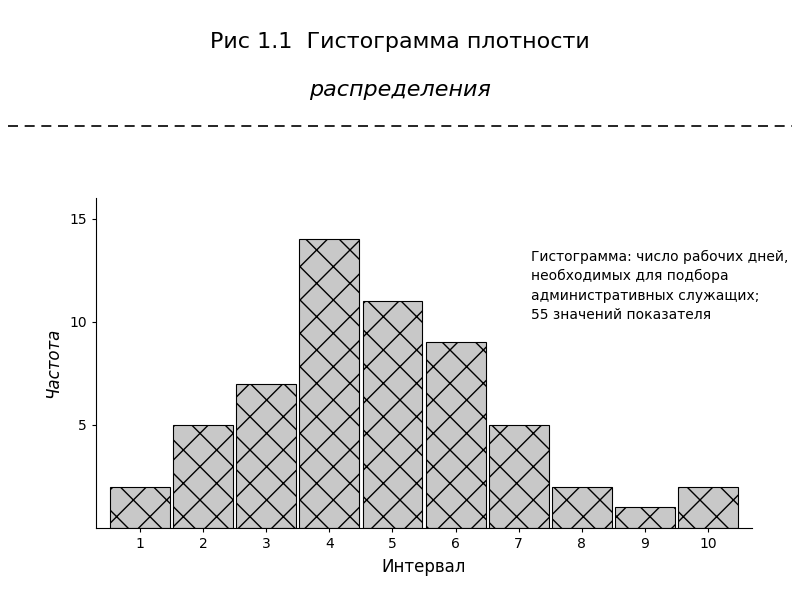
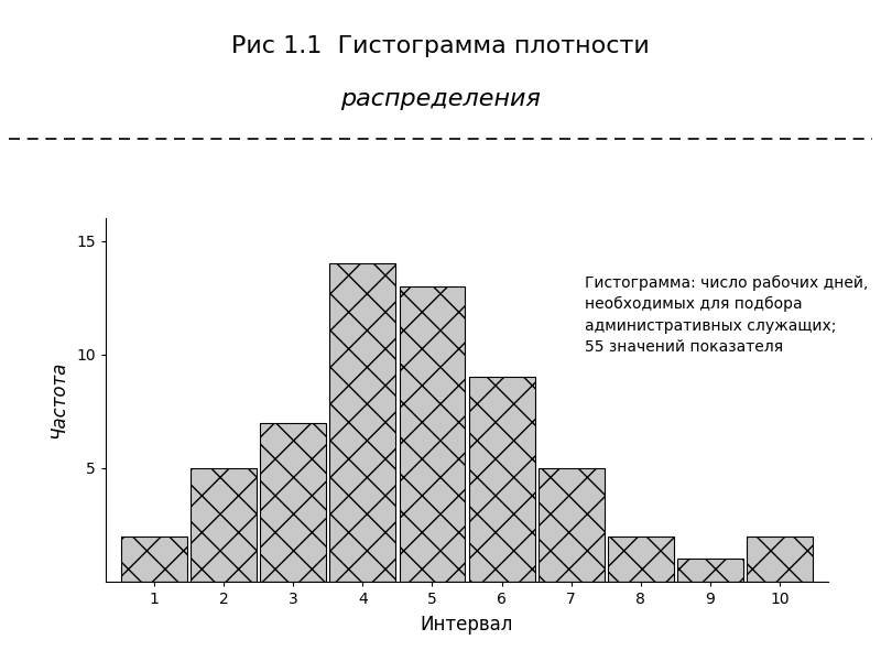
5: 11 -> 13
